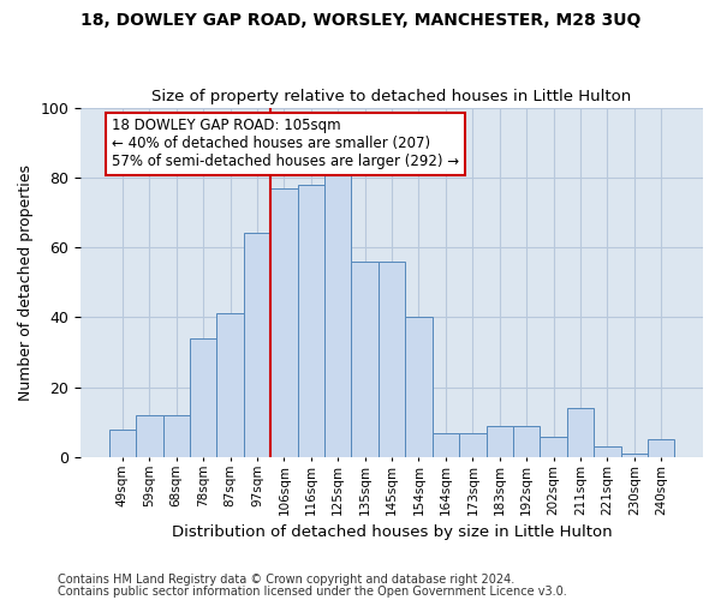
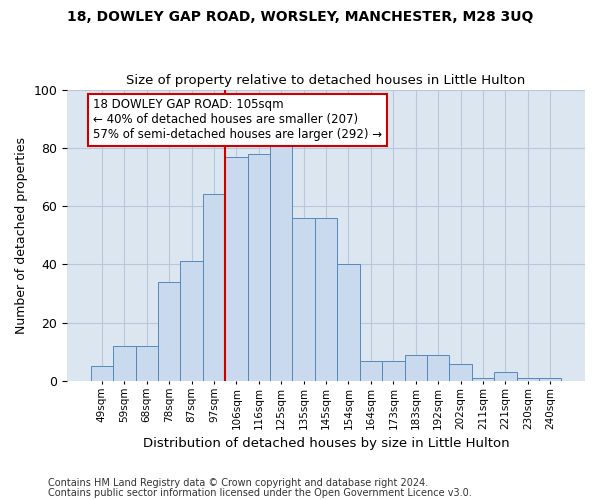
49sqm: 8 -> 5
211sqm: 14 -> 1
240sqm: 5 -> 1
